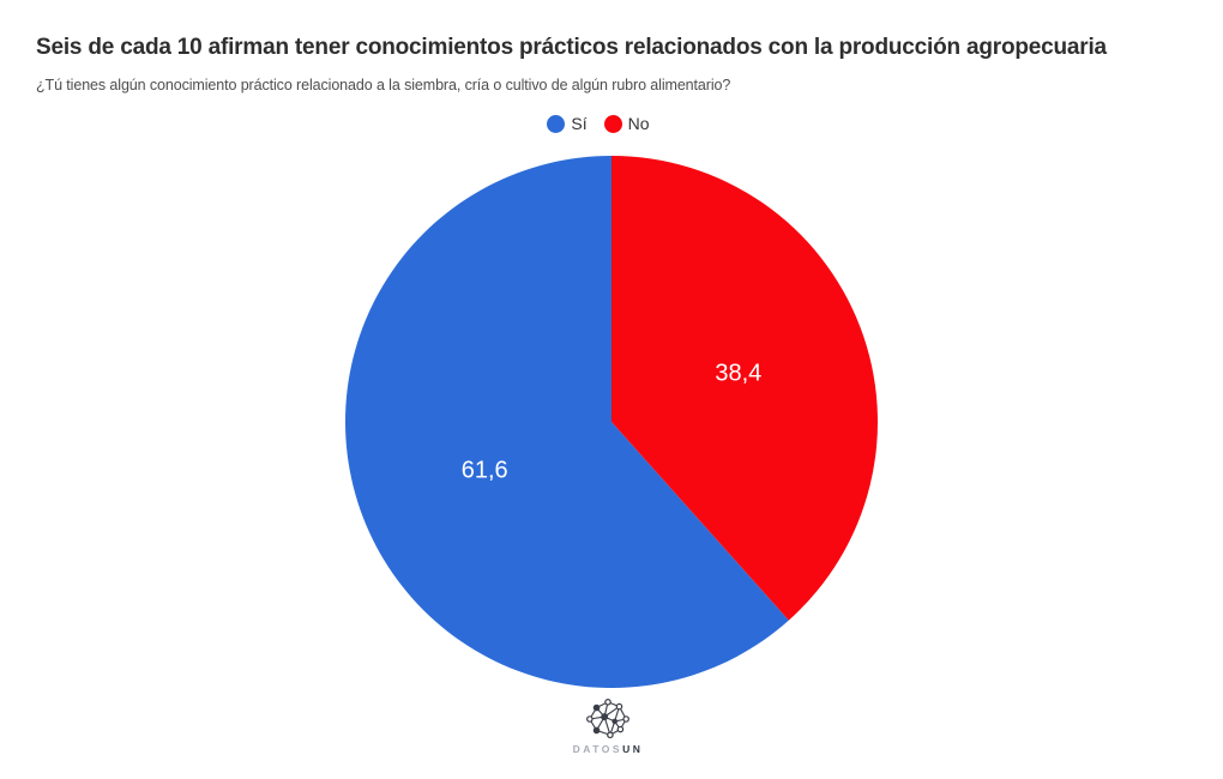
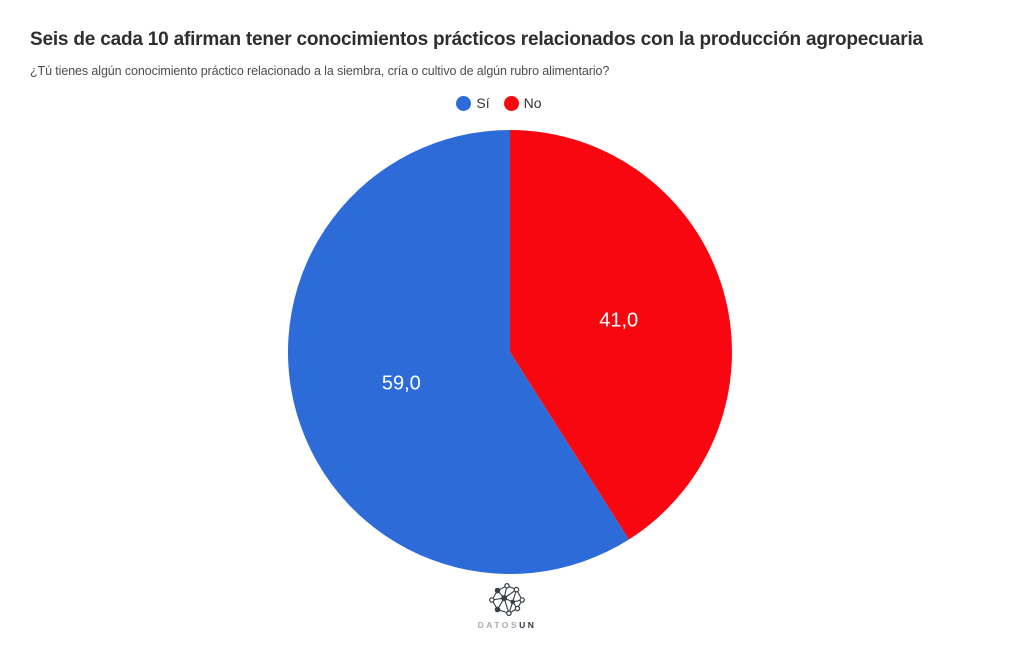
Sí: 61,6 -> 59,0
No: 38,4 -> 41,0
